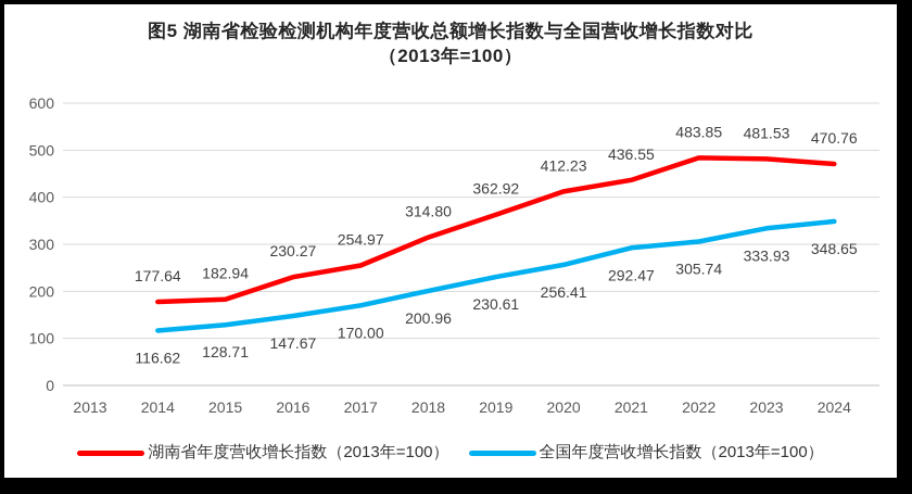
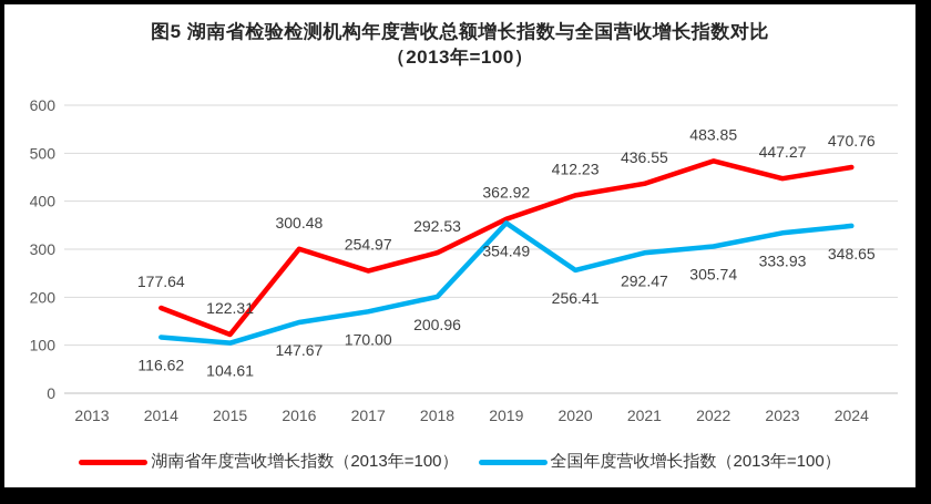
湖南省年度营收增长指数（2013年=100）/2015: 182.94 -> 122.31
全国年度营收增长指数（2013年=100）/2015: 128.71 -> 104.61
湖南省年度营收增长指数（2013年=100）/2016: 230.27 -> 300.48
湖南省年度营收增长指数（2013年=100）/2018: 314.80 -> 292.53
全国年度营收增长指数（2013年=100）/2019: 230.61 -> 354.49
湖南省年度营收增长指数（2013年=100）/2023: 481.53 -> 447.27
